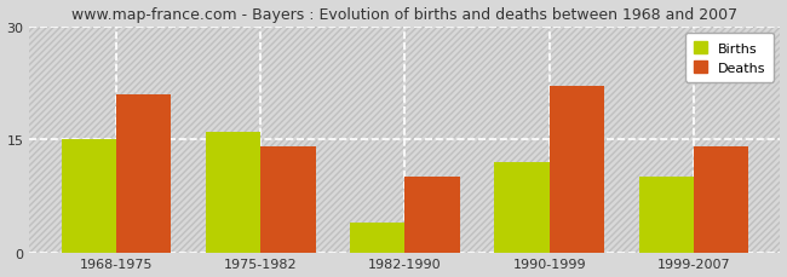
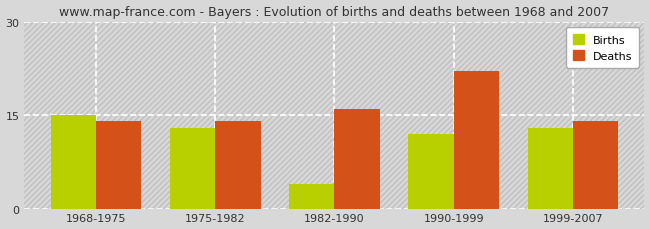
Deaths/1968-1975: 21 -> 14
Births/1975-1982: 16 -> 13
Deaths/1982-1990: 10 -> 16
Births/1999-2007: 10 -> 13
